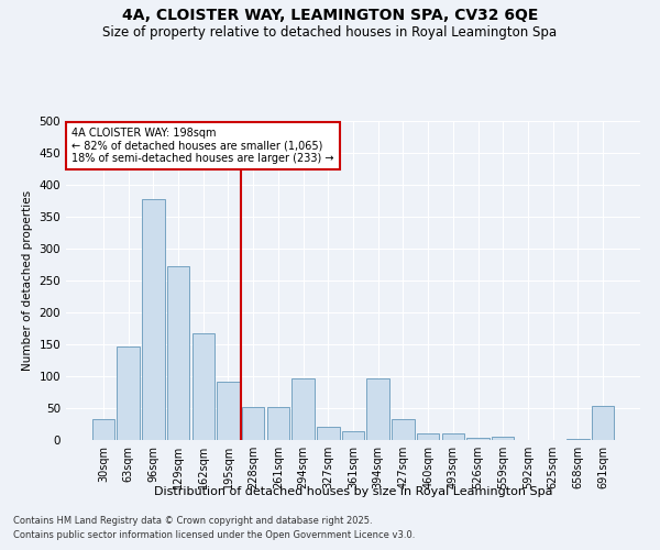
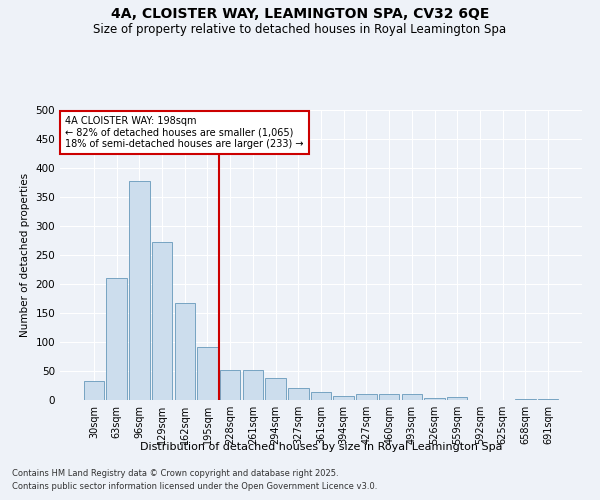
63sqm: 146 -> 210
294sqm: 96 -> 38
394sqm: 96 -> 7
427sqm: 32 -> 11
691sqm: 54 -> 1
